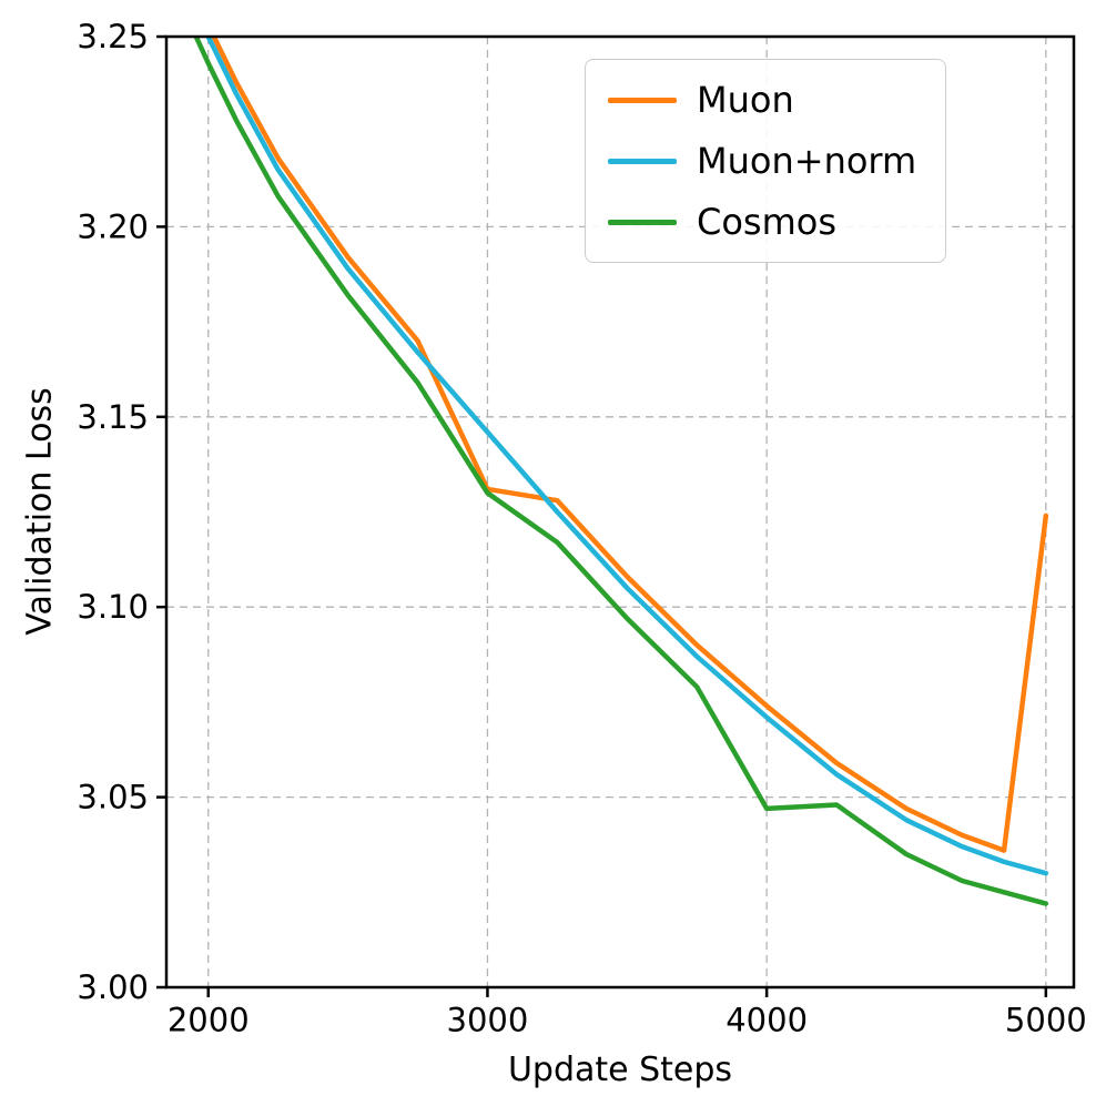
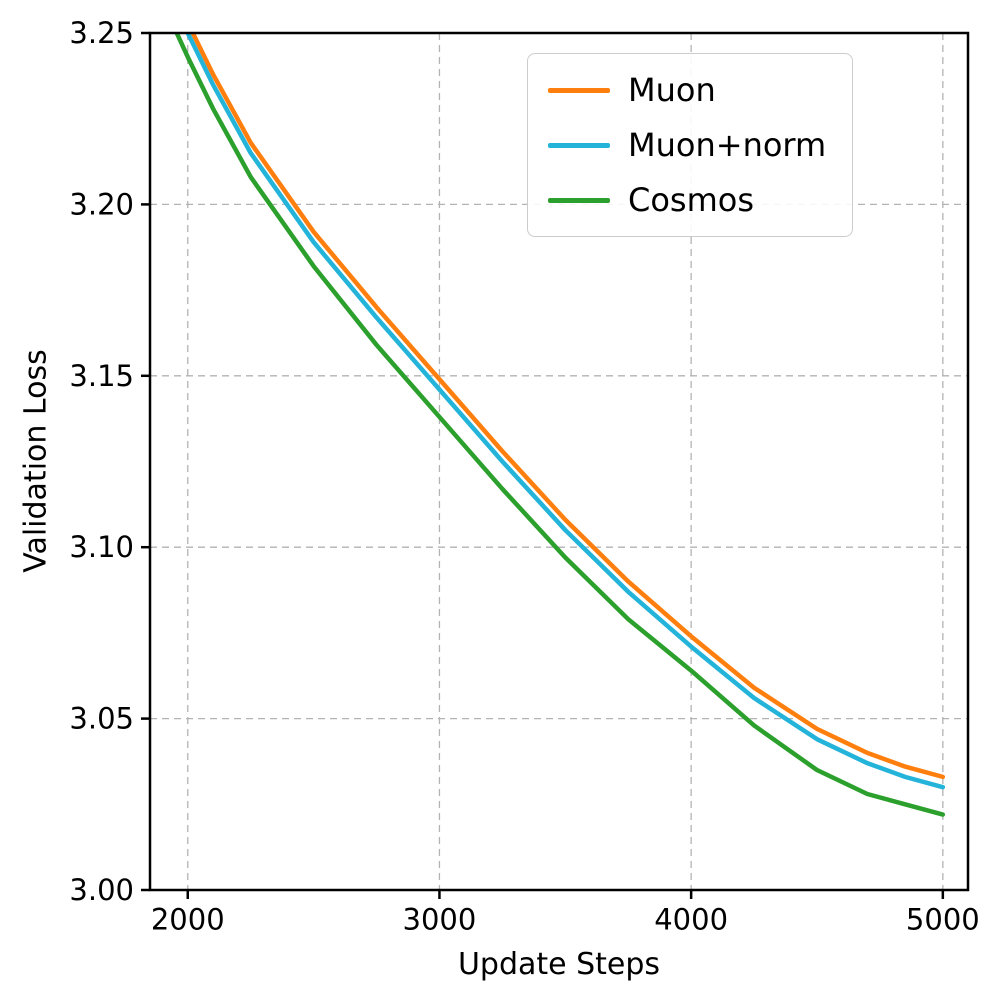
Muon/3000: 3.131 -> 3.149
Cosmos/3000: 3.130 -> 3.138
Cosmos/4000: 3.047 -> 3.064
Muon/5000: 3.124 -> 3.033
